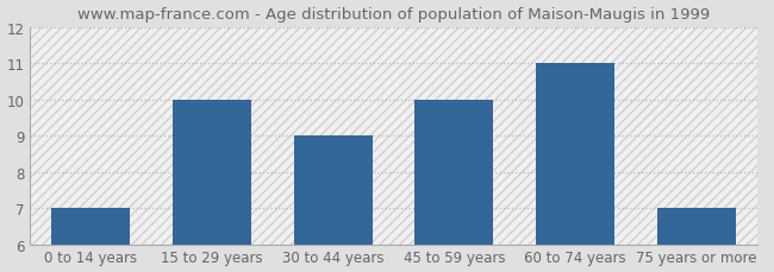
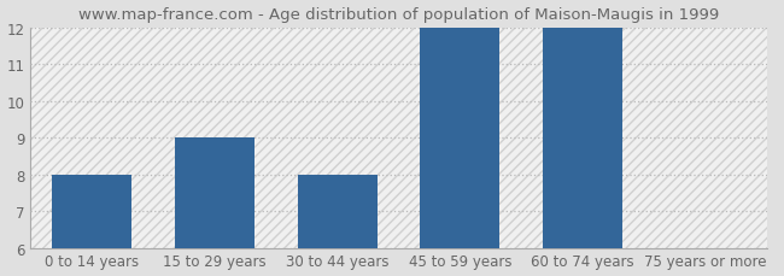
0 to 14 years: 7 -> 8
15 to 29 years: 10 -> 9
30 to 44 years: 9 -> 8
45 to 59 years: 10 -> 12
60 to 74 years: 11 -> 12
75 years or more: 7 -> 6
